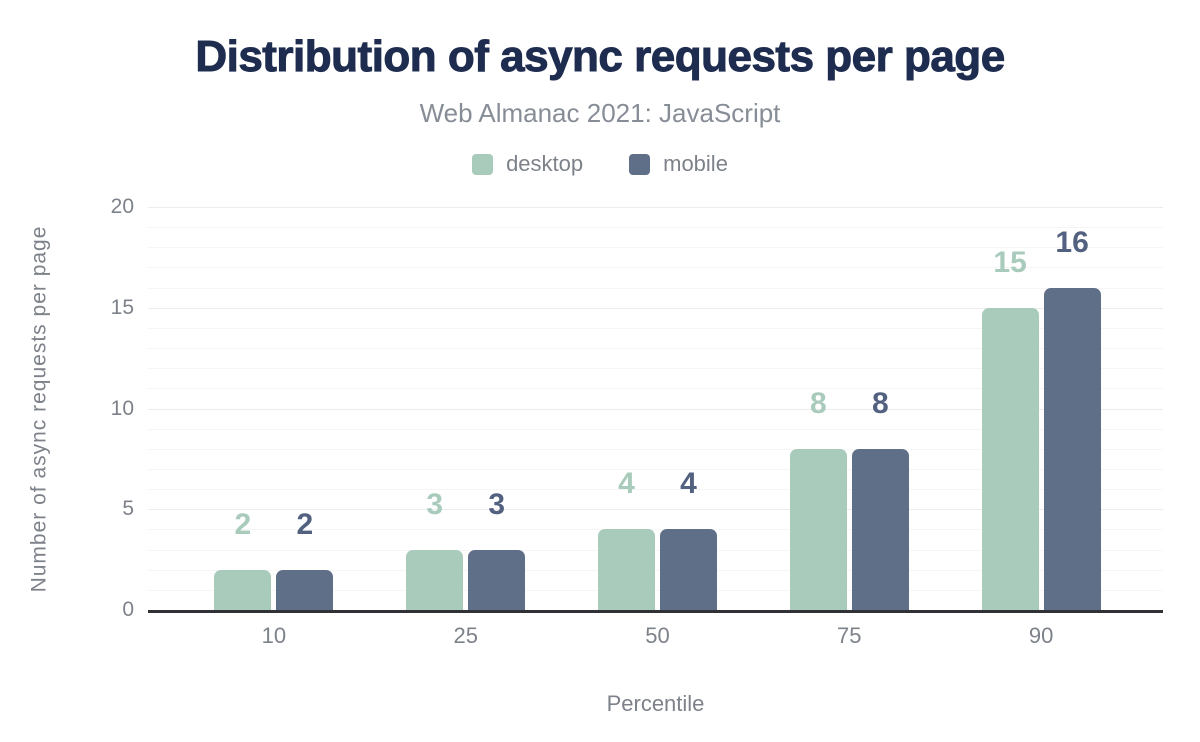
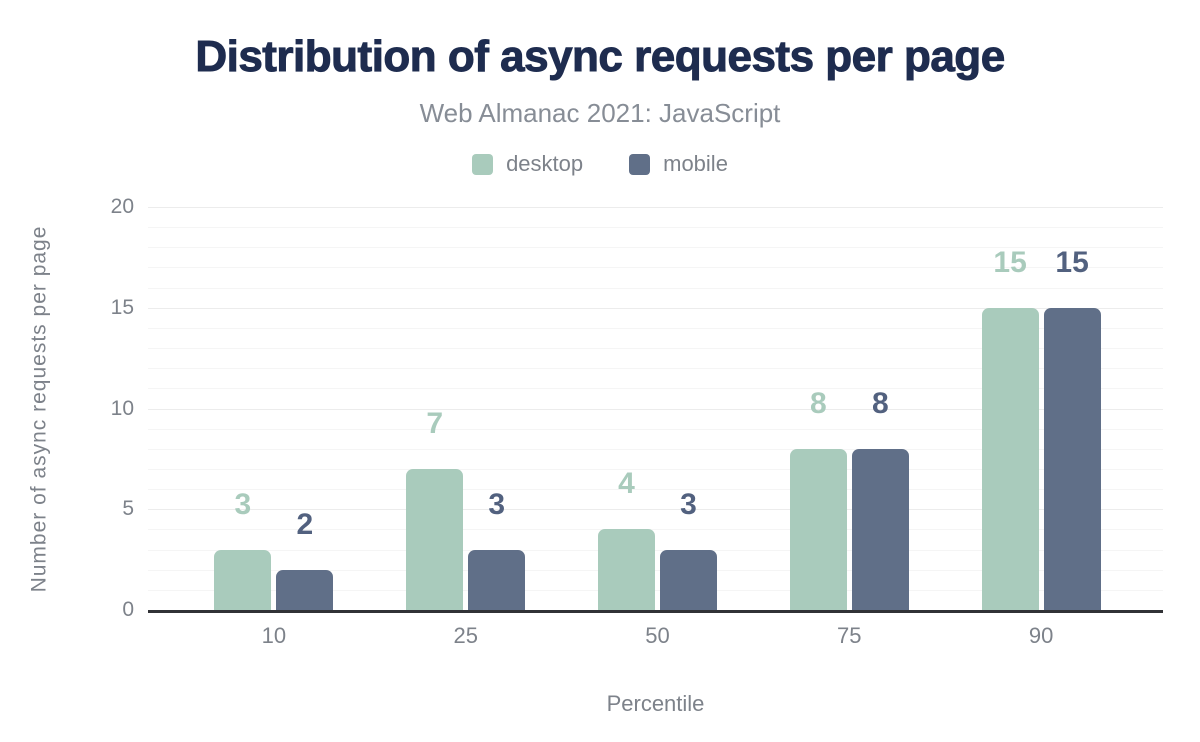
desktop/10: 2 -> 3
desktop/25: 3 -> 7
mobile/50: 4 -> 3
mobile/90: 16 -> 15
